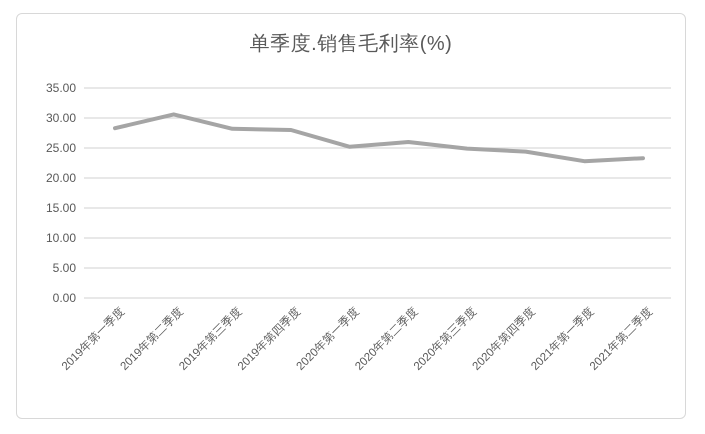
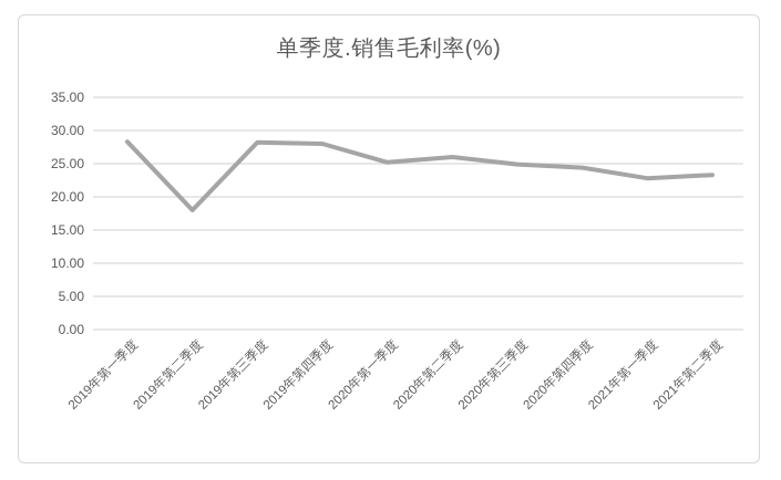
2019年第二季度: 31 -> 18
